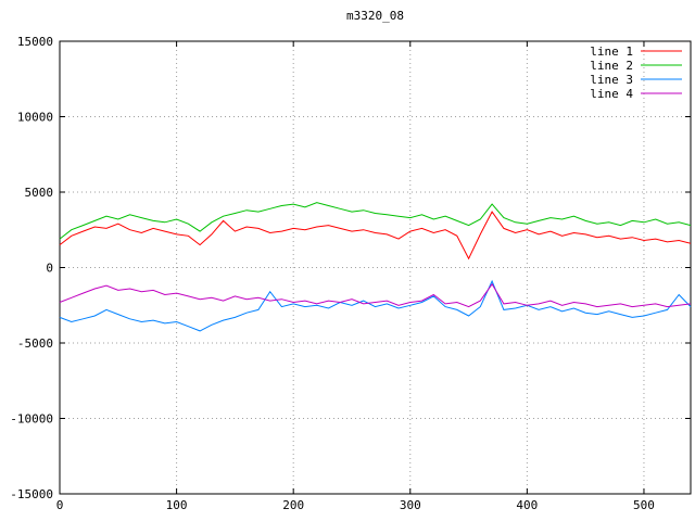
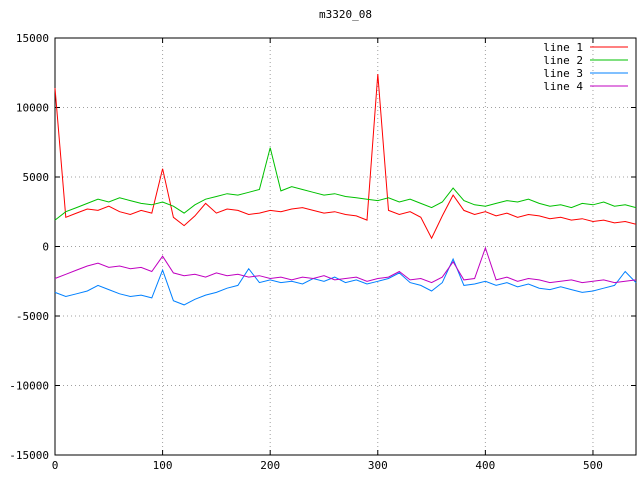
line 1/0: 1500 -> 11400
line 1/100: 2200 -> 5600
line 3/100: -3600 -> -1700
line 4/100: -1700 -> -700
line 2/200: 4200 -> 7100
line 1/300: 2400 -> 12400
line 4/400: -2500 -> -100
